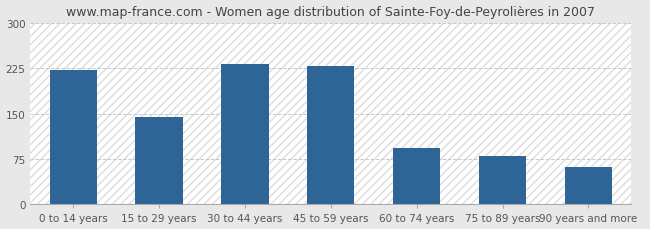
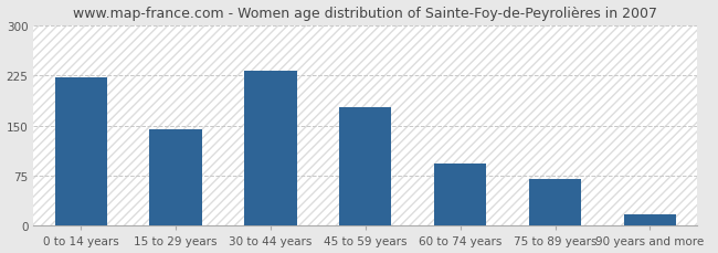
45 to 59 years: 228 -> 178
75 to 89 years: 80 -> 70
90 years and more: 62 -> 18
